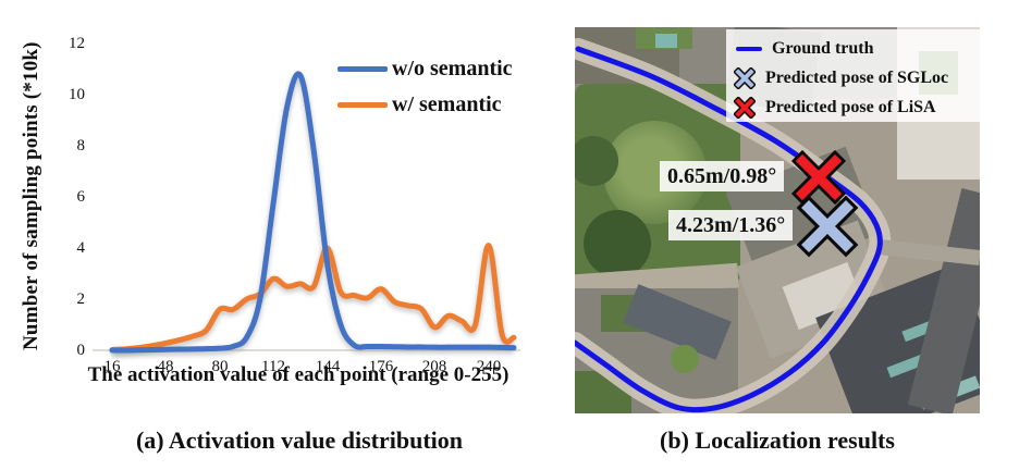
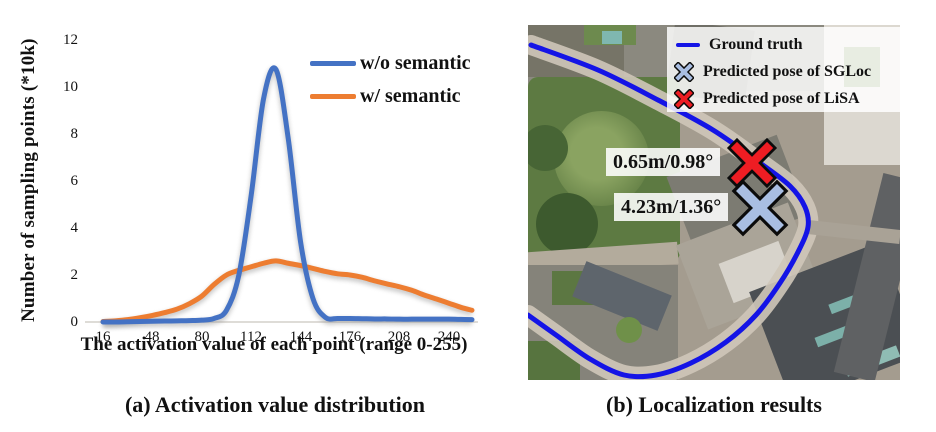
w/ semantic/80: 1.6 -> 1.1
w/o semantic/112: 5.8 -> 5.4
w/ semantic/112: 2.8 -> 2.4
w/ semantic/144: 4.0 -> 2.4
w/ semantic/176: 2.4 -> 2.0
w/ semantic/208: 0.9 -> 1.5
w/ semantic/240: 4.1 -> 0.8
